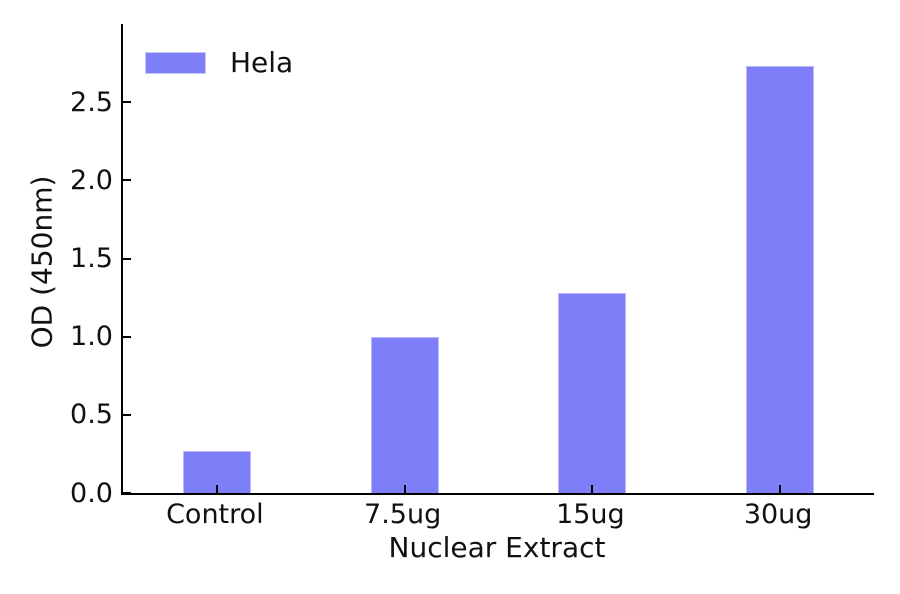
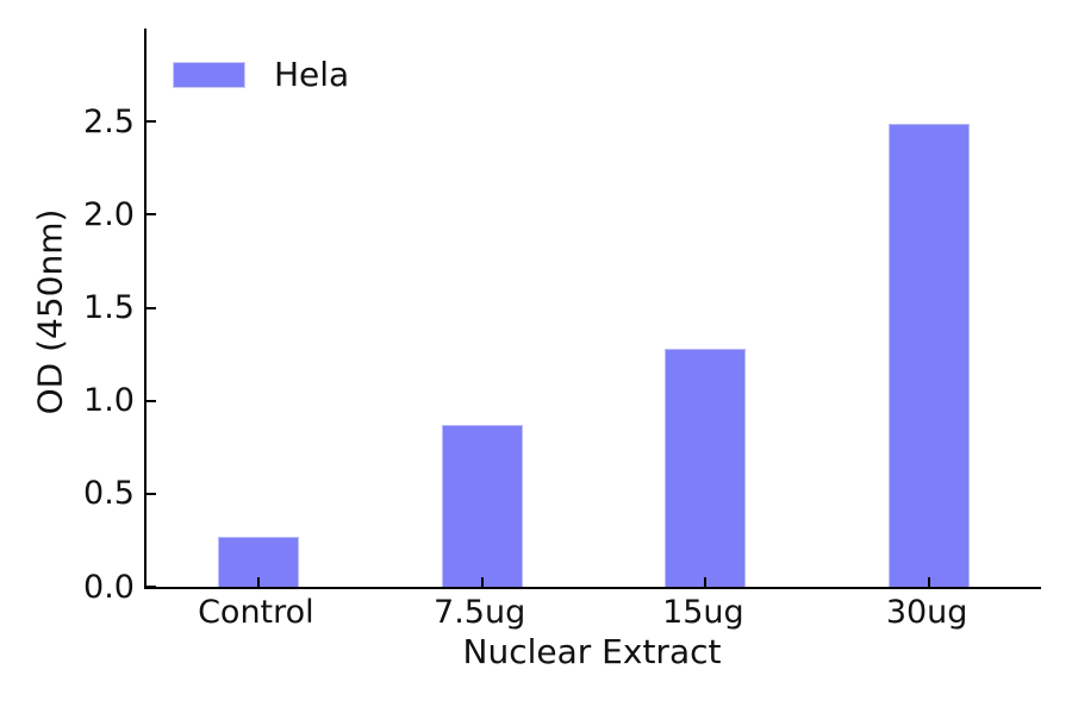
7.5ug: 1.00 -> 0.87
30ug: 2.73 -> 2.49
